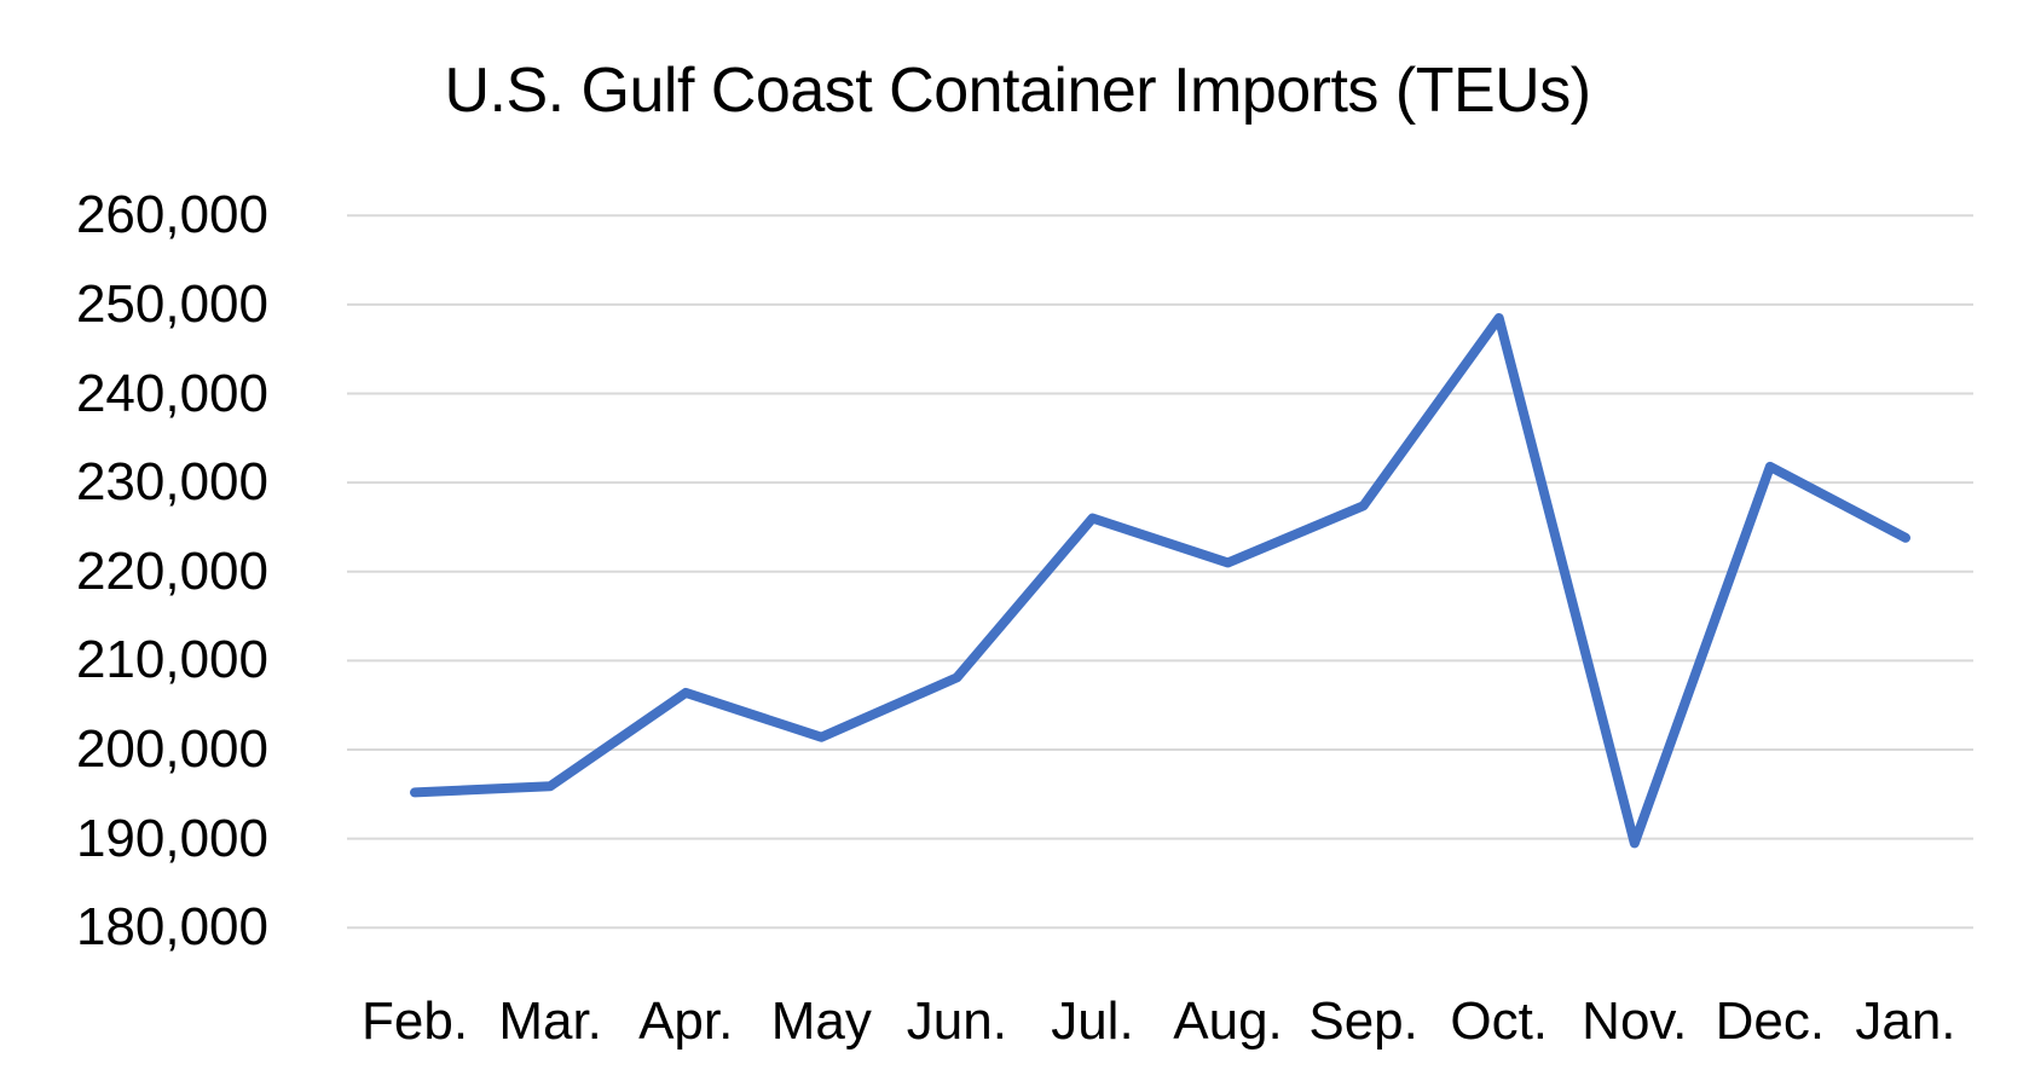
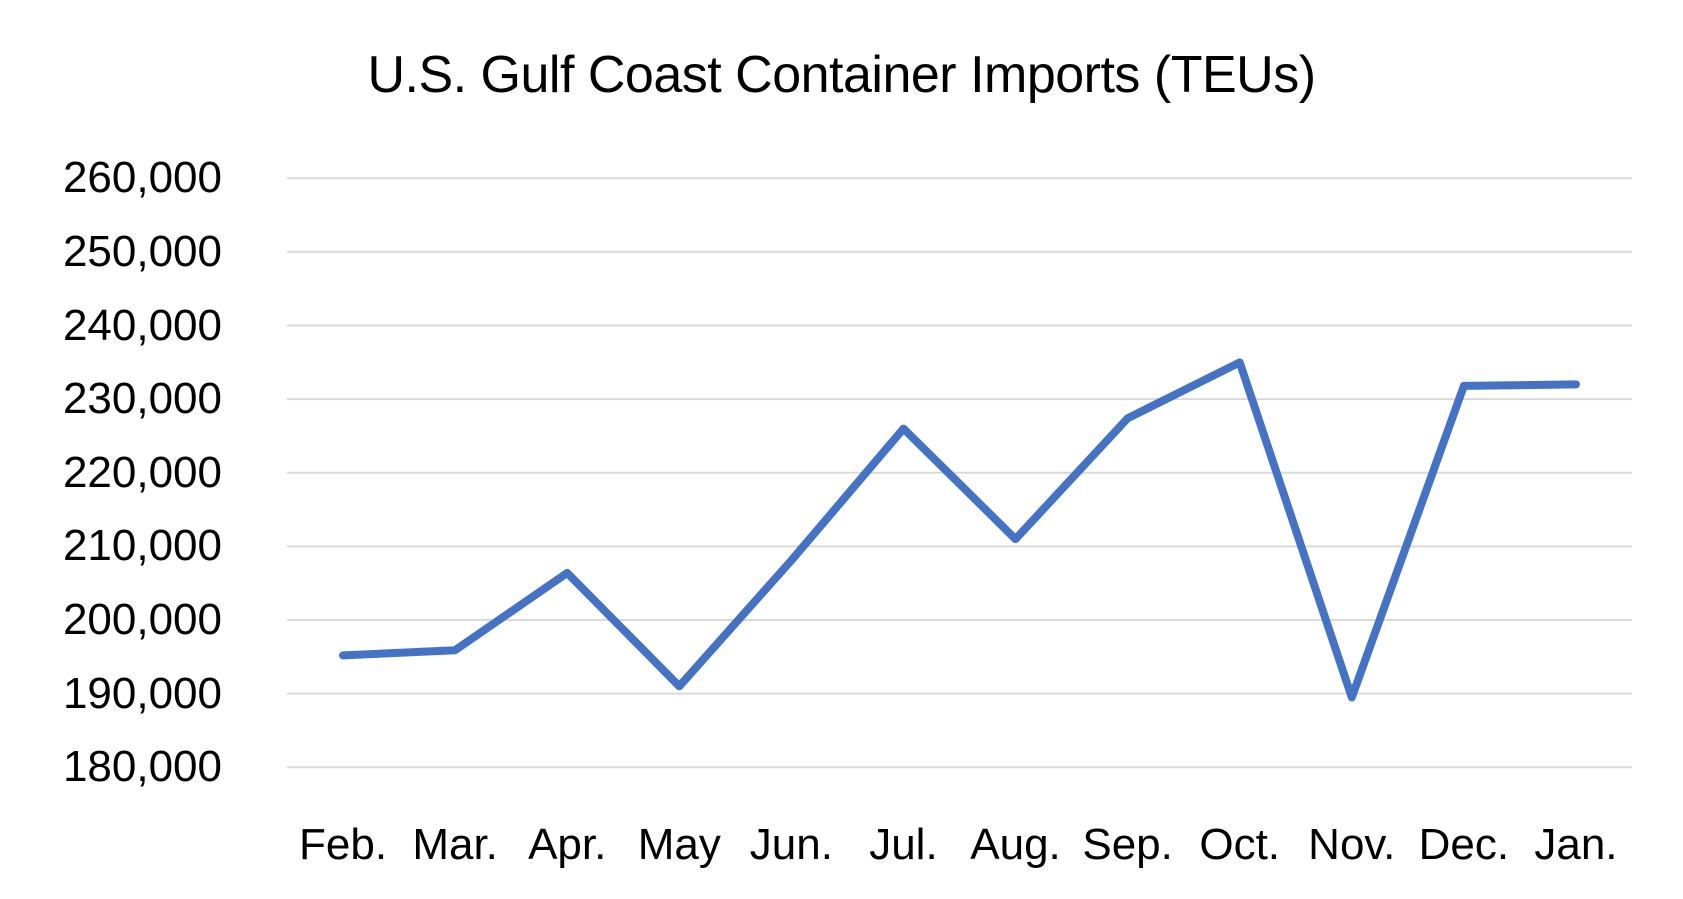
May: 201000 -> 191000
Aug.: 221000 -> 211000
Oct.: 248000 -> 235000
Jan.: 224000 -> 232000
